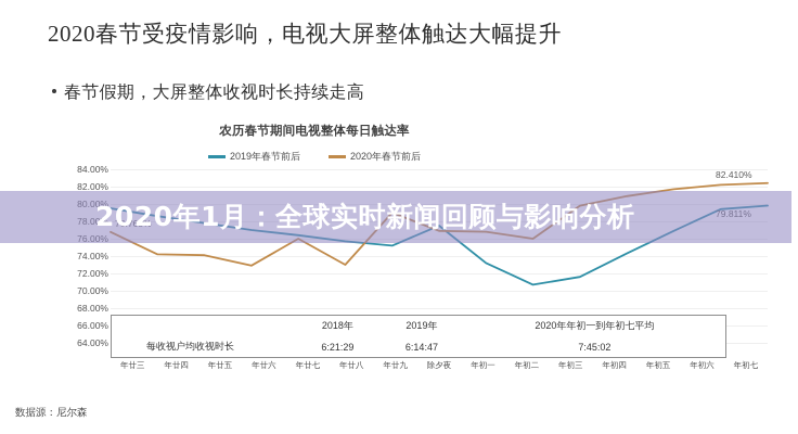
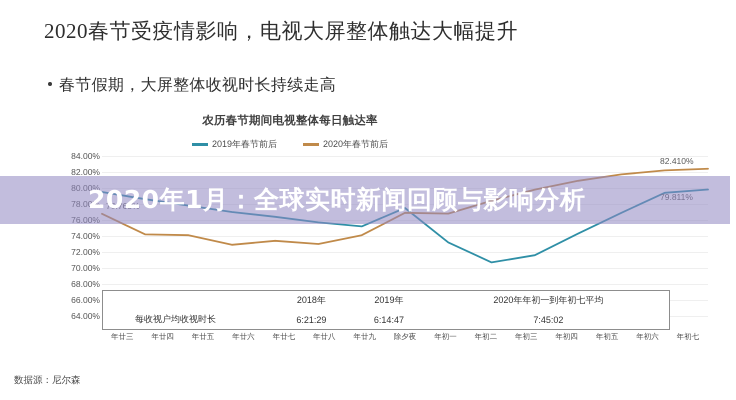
2020年春节前后/年廿七: 76% -> 73%
2020年春节前后/年廿九: 79% -> 74%
2020年春节前后/年初二: 76% -> 78%
